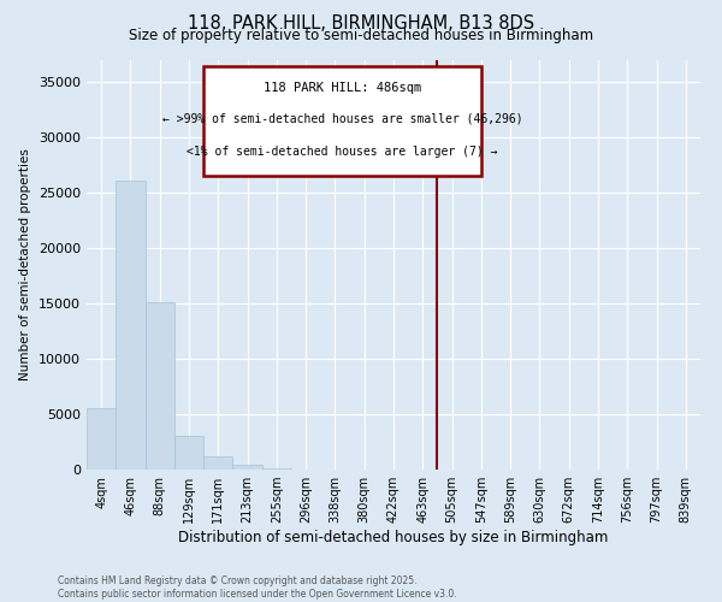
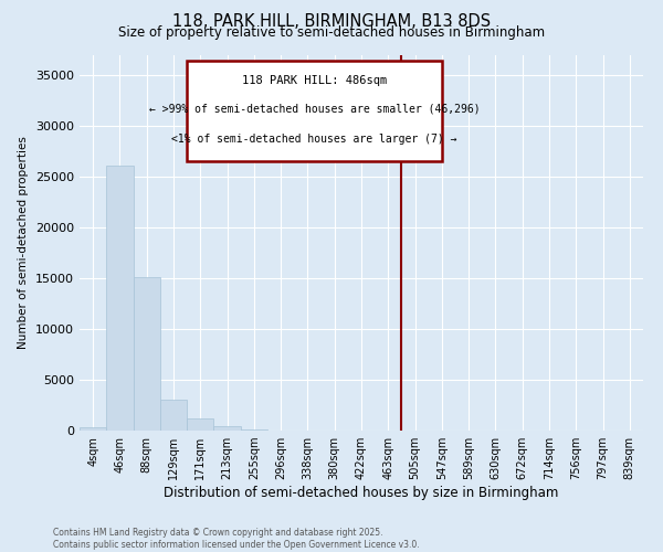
4sqm: 5600 -> 300
